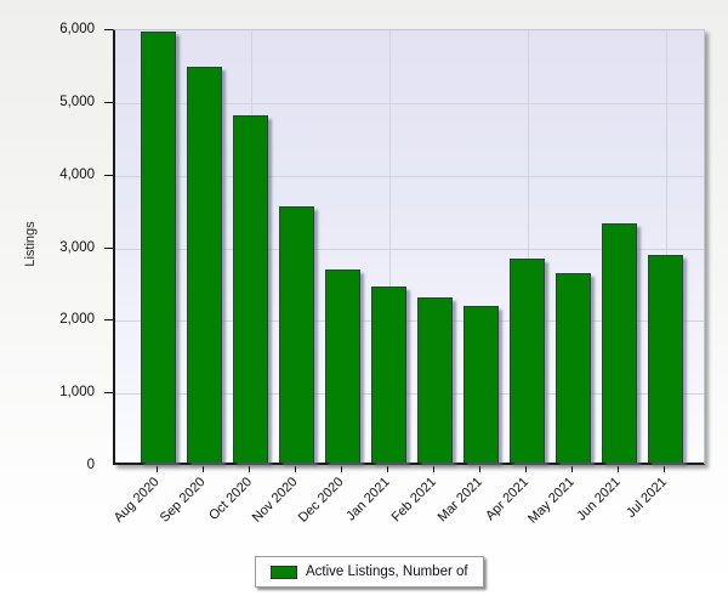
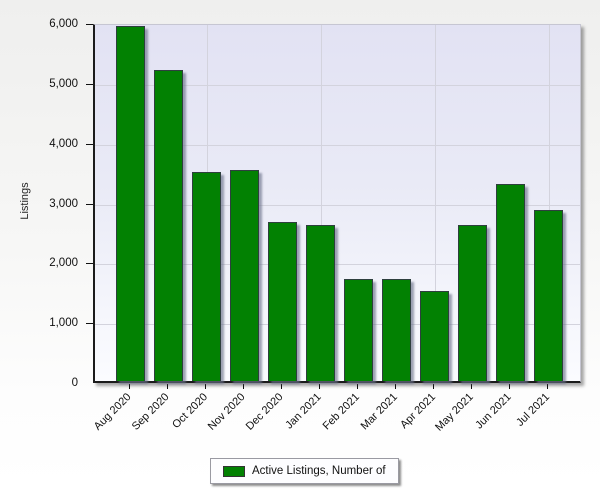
Sep 2020: 5400 -> 5200
Oct 2020: 4800 -> 3500
Jan 2021: 2400 -> 2600
Feb 2021: 2300 -> 1700
Mar 2021: 2200 -> 1700
Apr 2021: 2800 -> 1500
